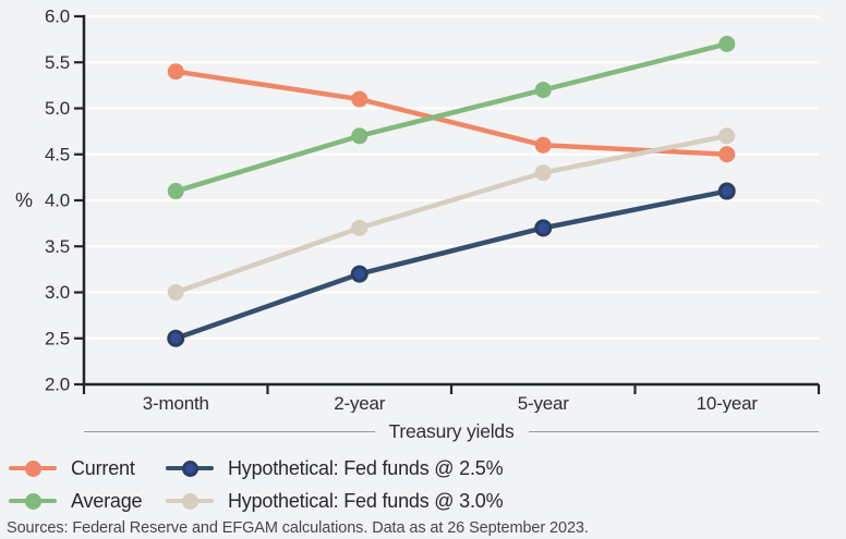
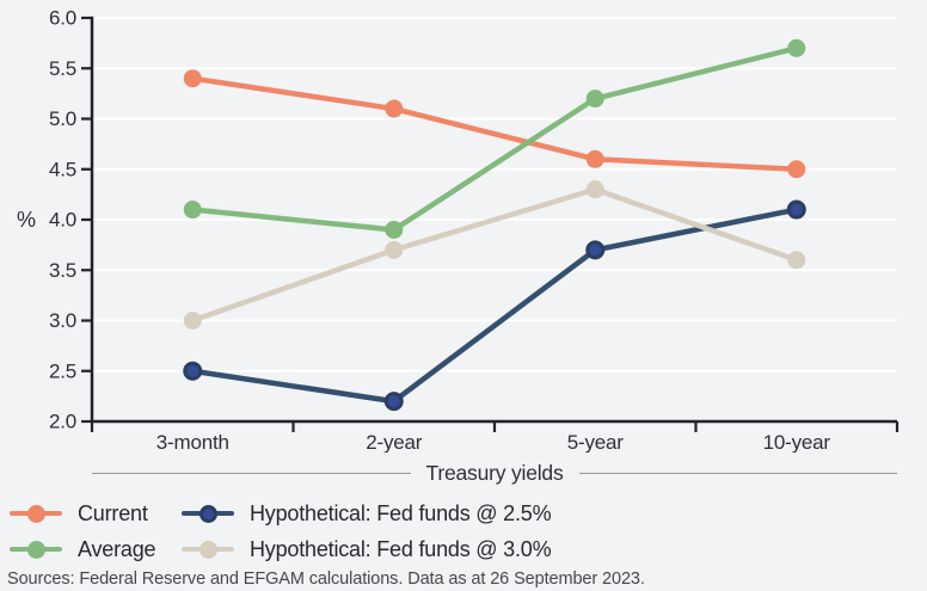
Average/2-year: 4.7 -> 3.9
Hypothetical: Fed funds @ 2.5%/2-year: 3.2 -> 2.2
Hypothetical: Fed funds @ 3.0%/10-year: 4.7 -> 3.6
